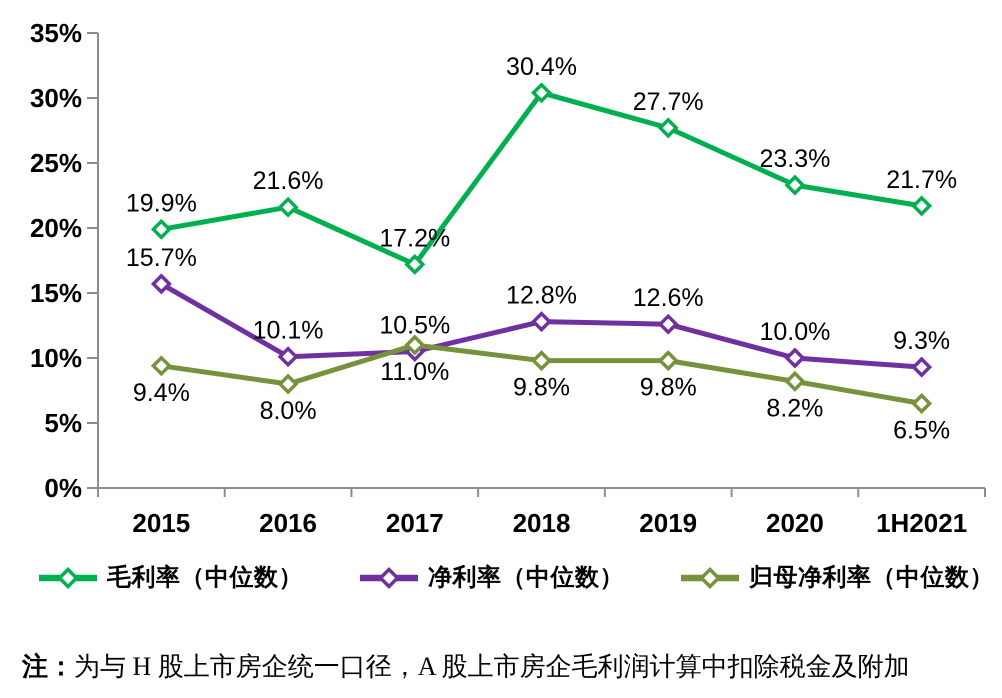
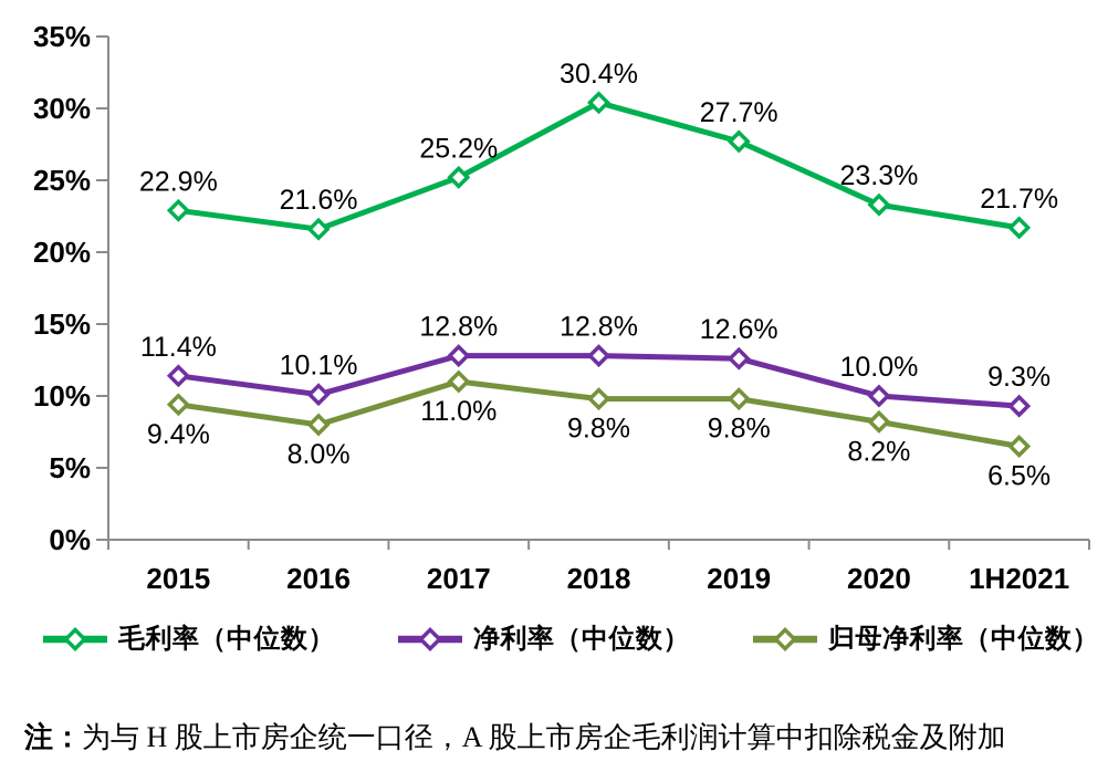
毛利率（中位数）/2015: 19.9% -> 22.9%
净利率（中位数）/2015: 15.7% -> 11.4%
毛利率（中位数）/2017: 17.2% -> 25.2%
净利率（中位数）/2017: 10.5% -> 12.8%
